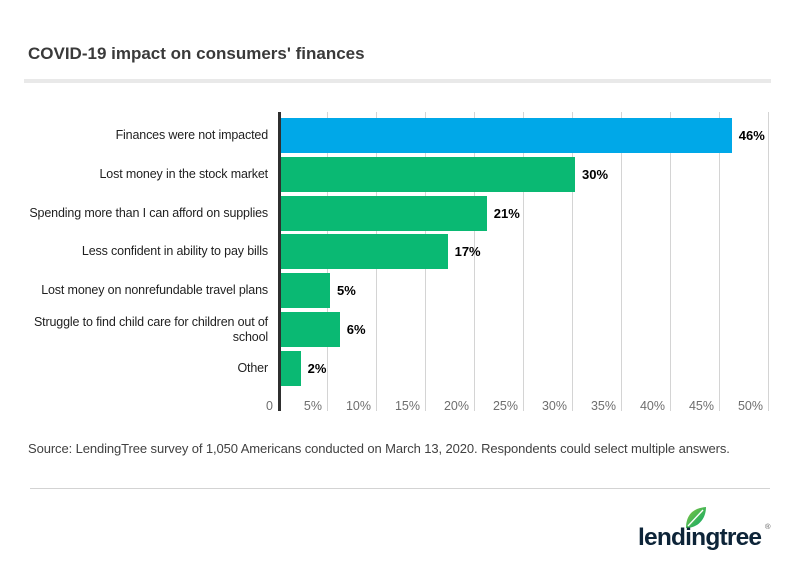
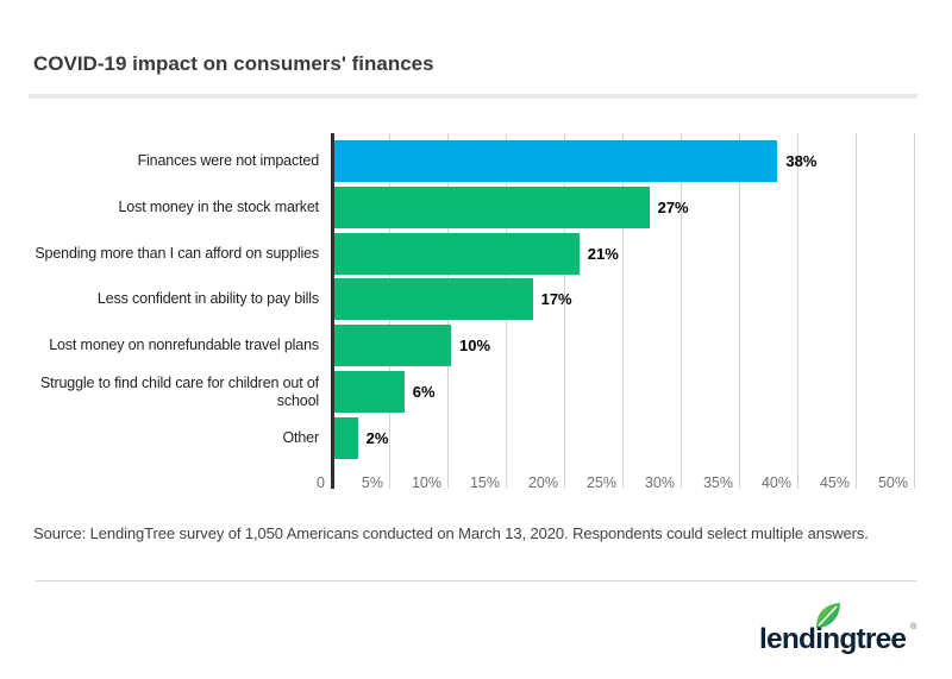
Finances were not impacted: 46% -> 38%
Lost money in the stock market: 30% -> 27%
Lost money on nonrefundable travel plans: 5% -> 10%
